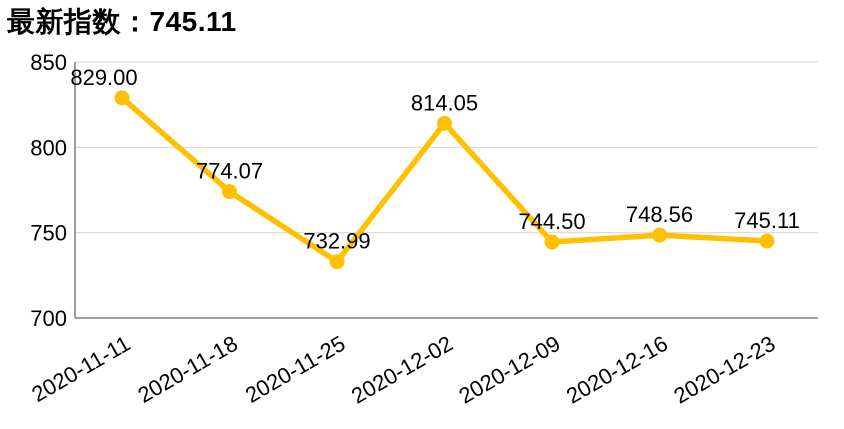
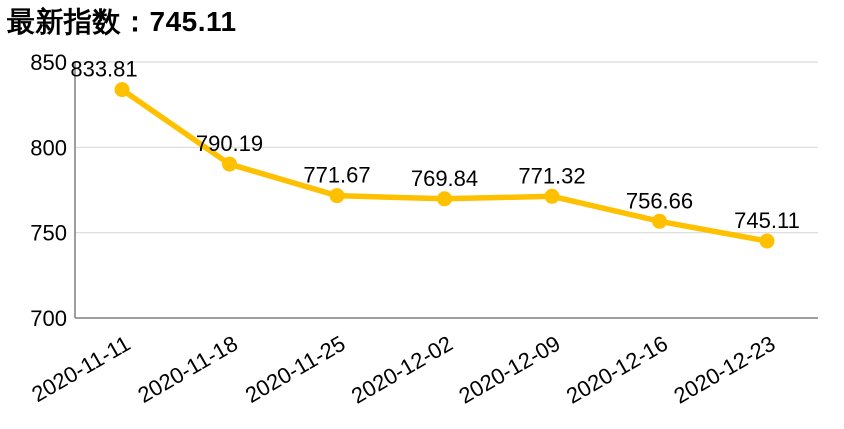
2020-11-11: 829.00 -> 833.81
2020-11-18: 774.07 -> 790.19
2020-11-25: 732.99 -> 771.67
2020-12-02: 814.05 -> 769.84
2020-12-09: 744.50 -> 771.32
2020-12-16: 748.56 -> 756.66
